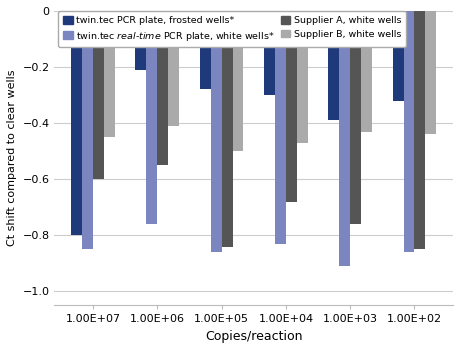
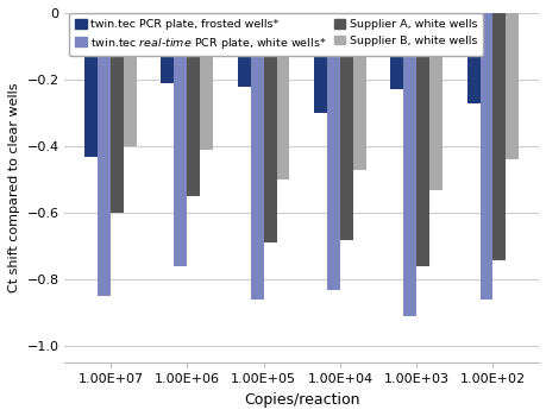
twin.tec PCR plate, frosted wells*/1.00E+07: -0.80 -> -0.43
Supplier B, white wells/1.00E+07: -0.45 -> -0.40
twin.tec PCR plate, frosted wells*/1.00E+05: -0.28 -> -0.22
Supplier A, white wells/1.00E+05: -0.84 -> -0.69
twin.tec PCR plate, frosted wells*/1.00E+03: -0.39 -> -0.23
Supplier B, white wells/1.00E+03: -0.43 -> -0.53
twin.tec PCR plate, frosted wells*/1.00E+02: -0.32 -> -0.27
Supplier A, white wells/1.00E+02: -0.85 -> -0.74
